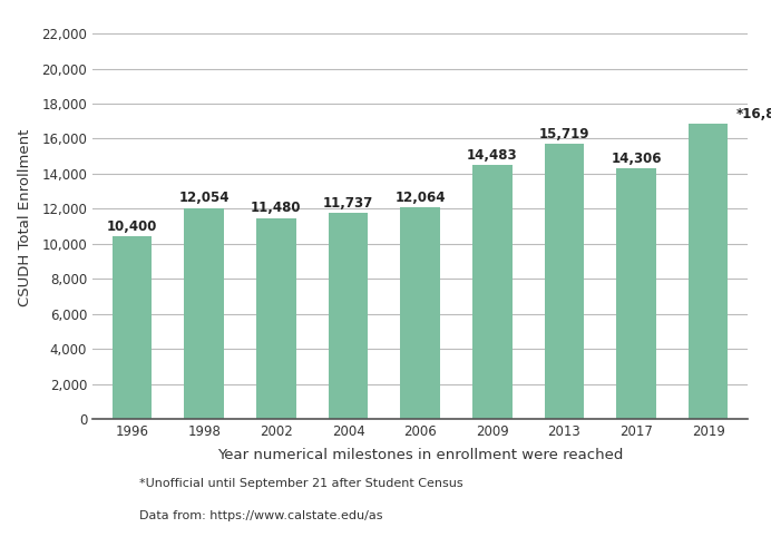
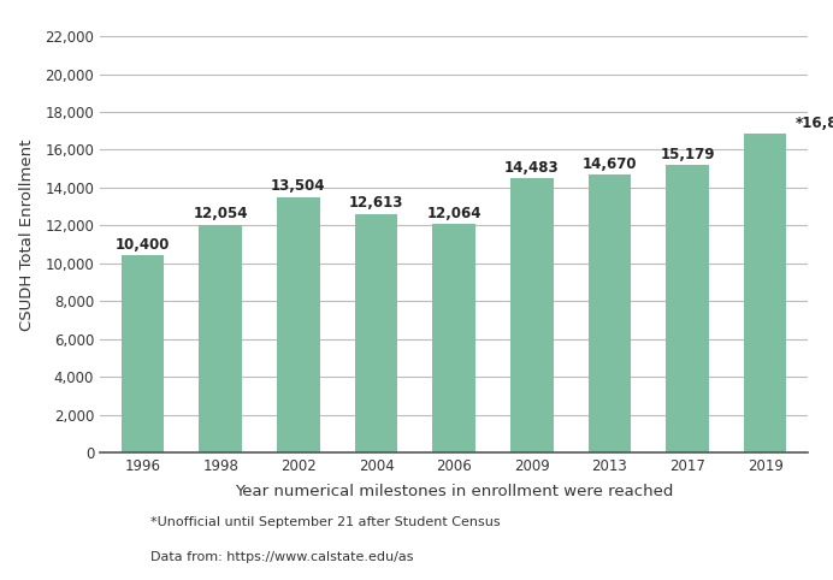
2002: 11,480 -> 13,504
2004: 11,737 -> 12,613
2013: 15,719 -> 14,670
2017: 14,306 -> 15,179
